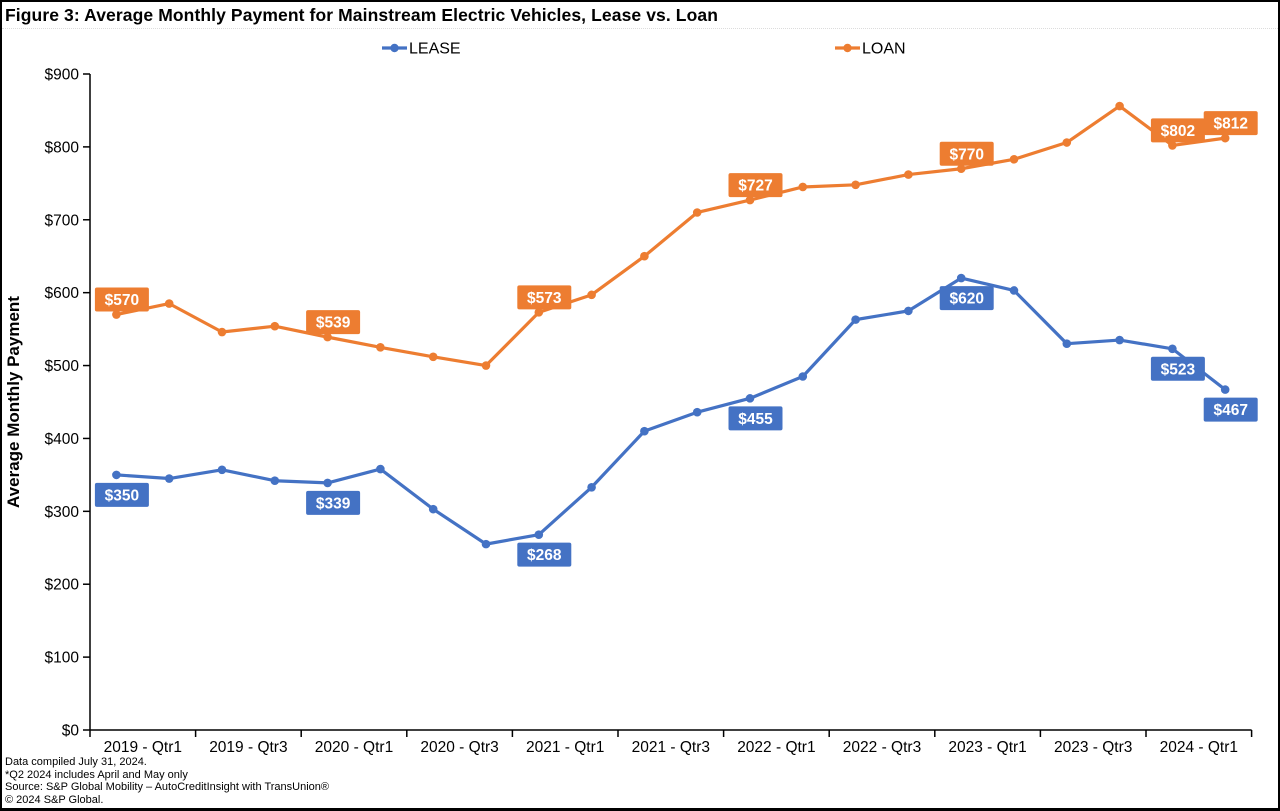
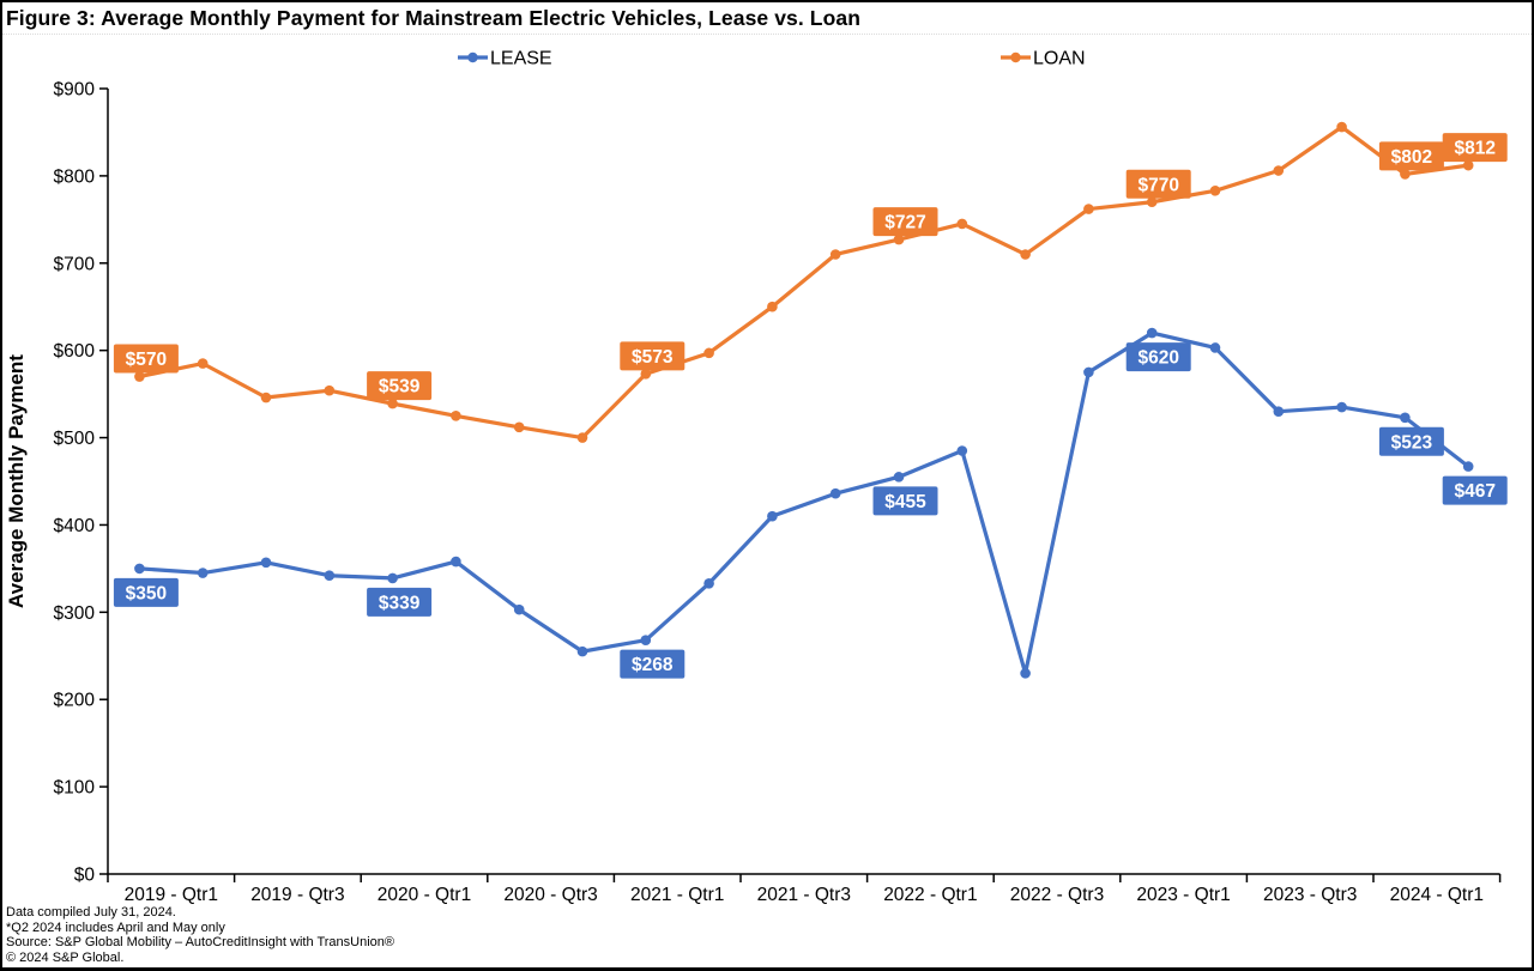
LEASE/2022 - Qtr3: $560 -> $230
LOAN/2022 - Qtr3: $750 -> $710
